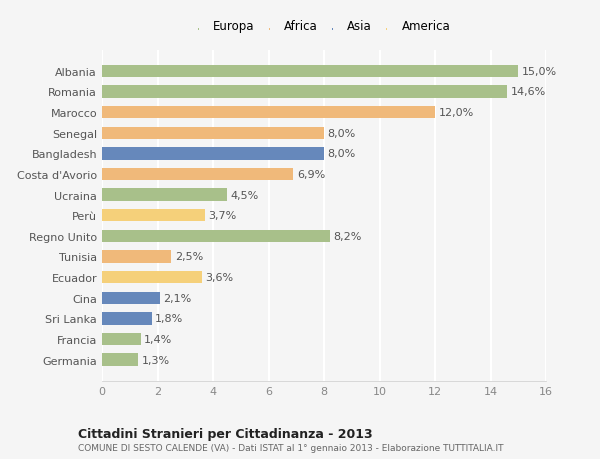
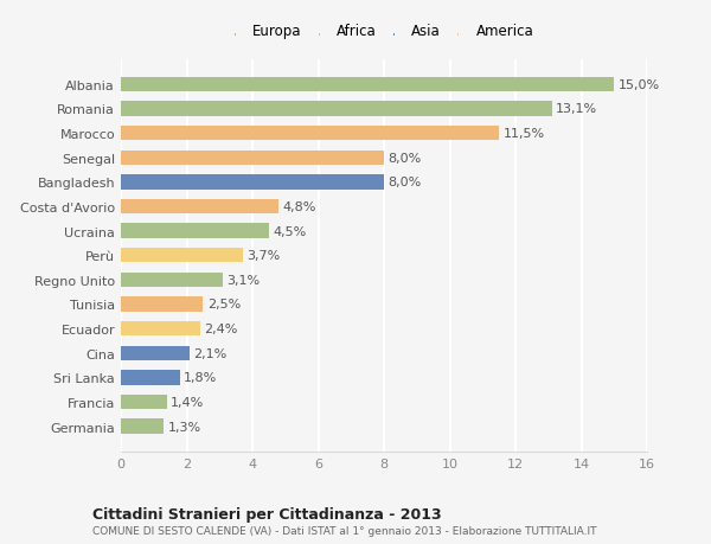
Romania: 14,6% -> 13,1%
Marocco: 12,0% -> 11,5%
Costa d'Avorio: 6,9% -> 4,8%
Regno Unito: 8,2% -> 3,1%
Ecuador: 3,6% -> 2,4%
